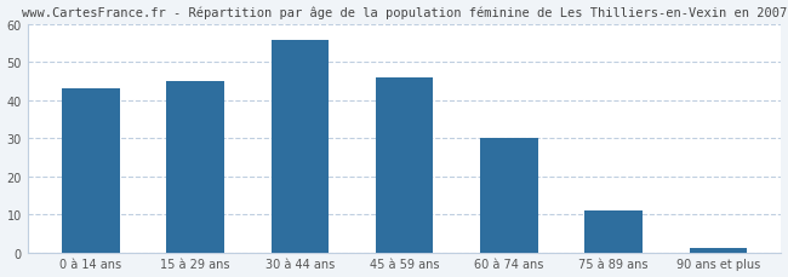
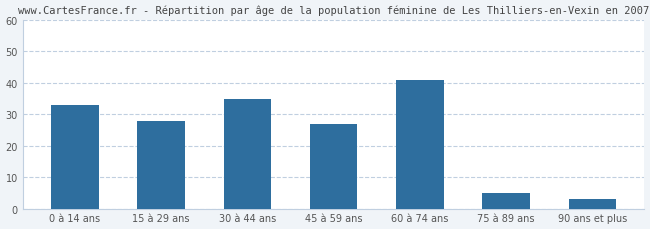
0 à 14 ans: 43 -> 33
15 à 29 ans: 45 -> 28
30 à 44 ans: 56 -> 35
45 à 59 ans: 46 -> 27
60 à 74 ans: 30 -> 41
75 à 89 ans: 11 -> 5
90 ans et plus: 1 -> 3
